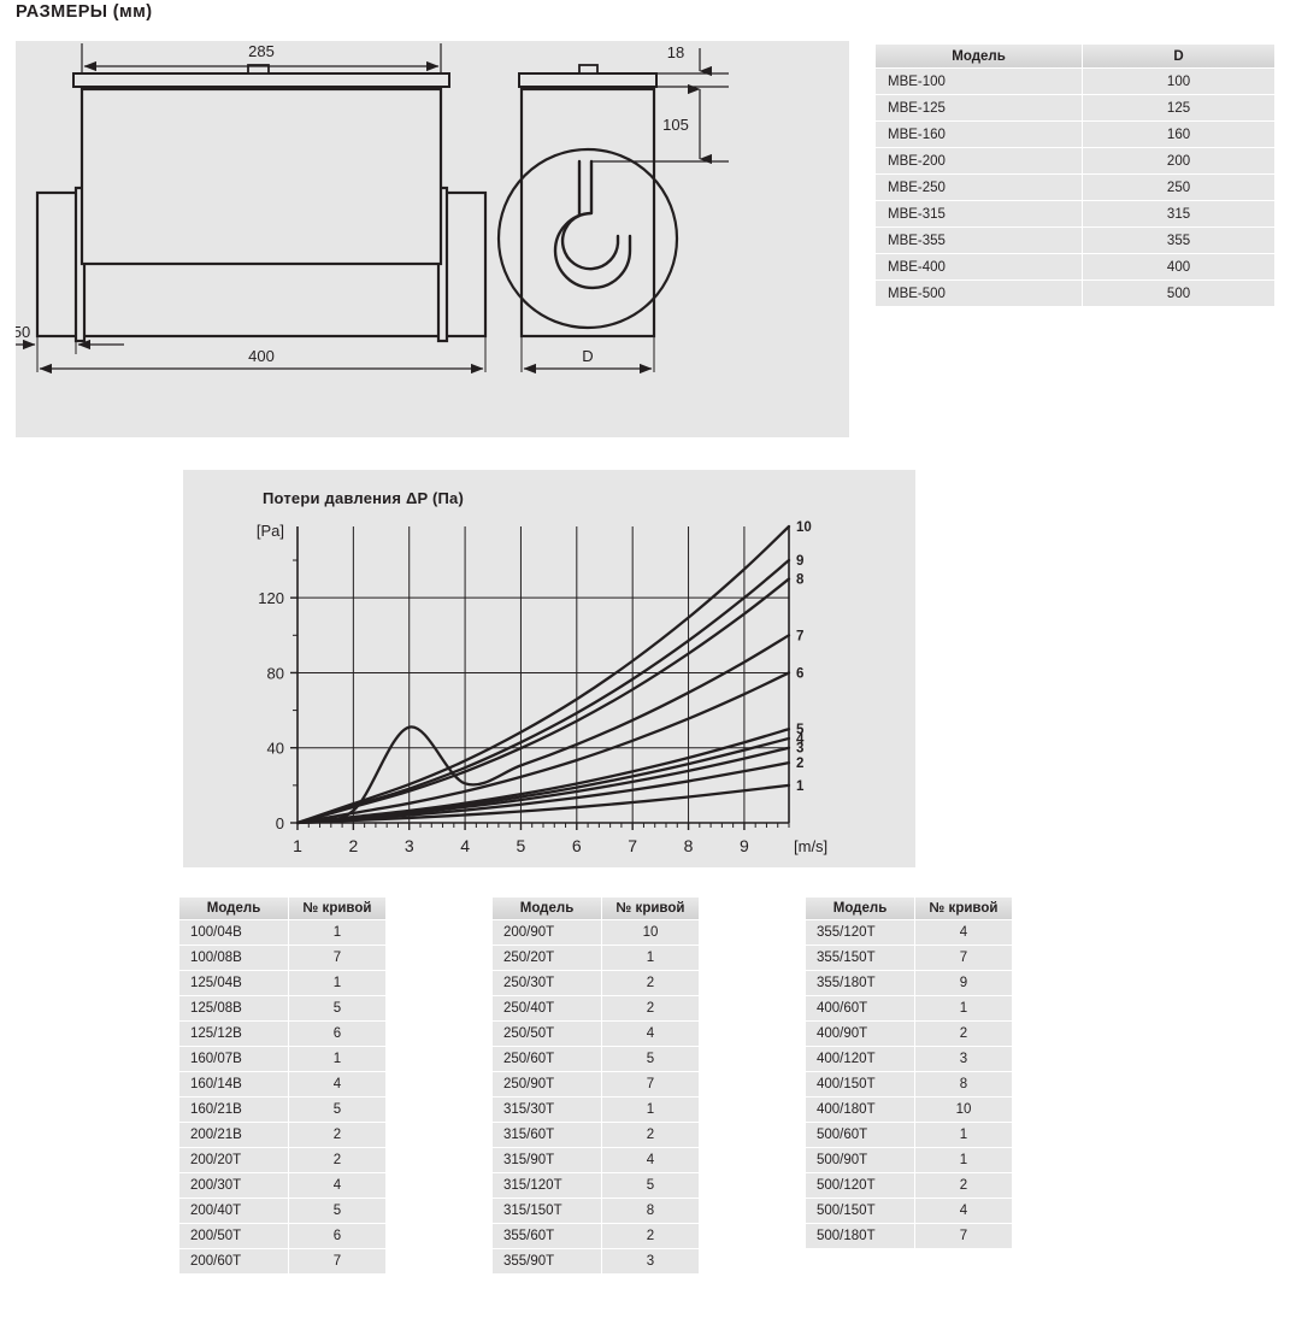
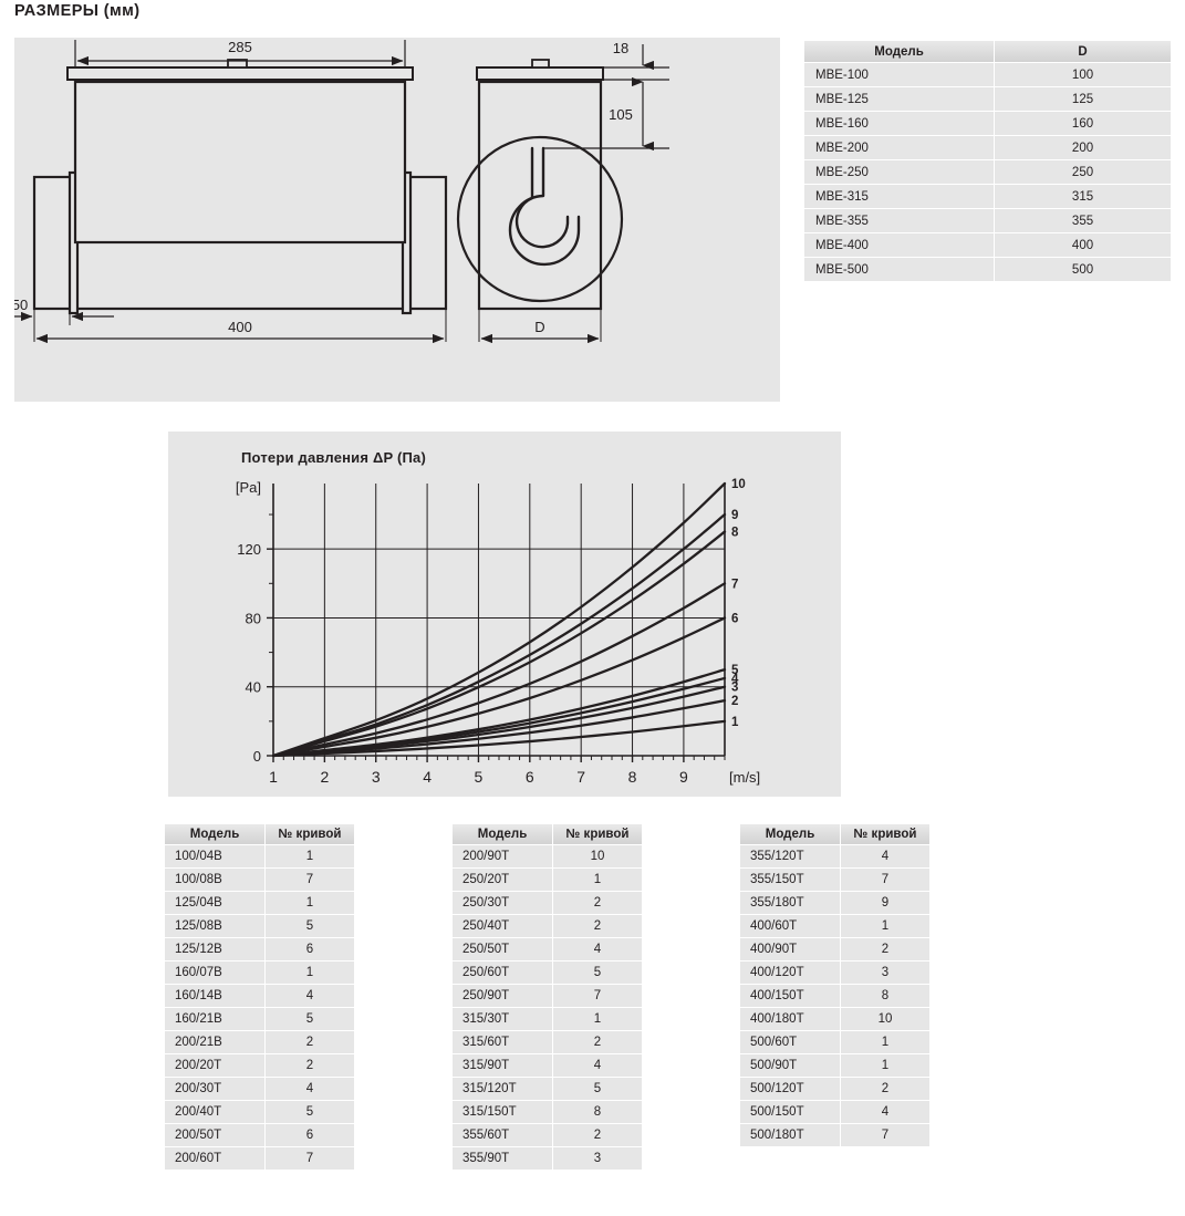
7/3: 51 -> 13
